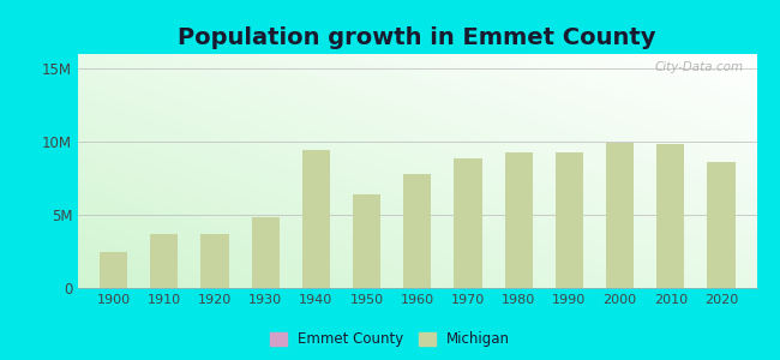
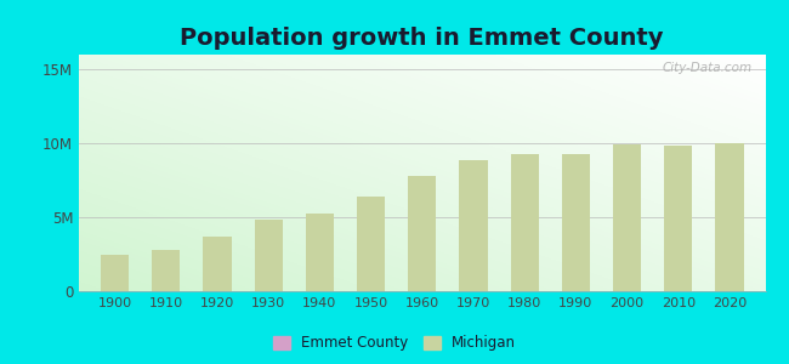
1910: 3.7M -> 2.8M
1940: 9.4M -> 5.3M
2020: 8.6M -> 10.0M
